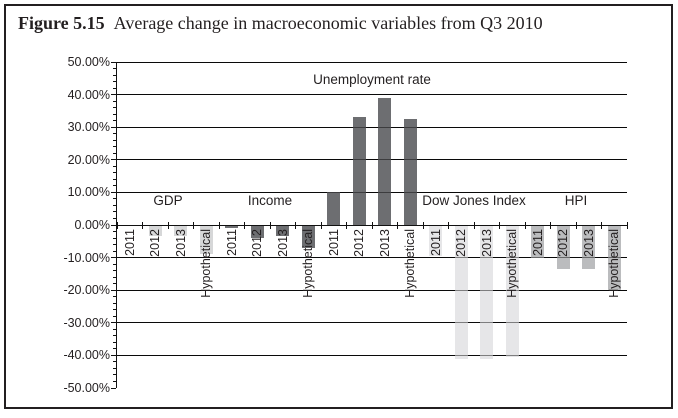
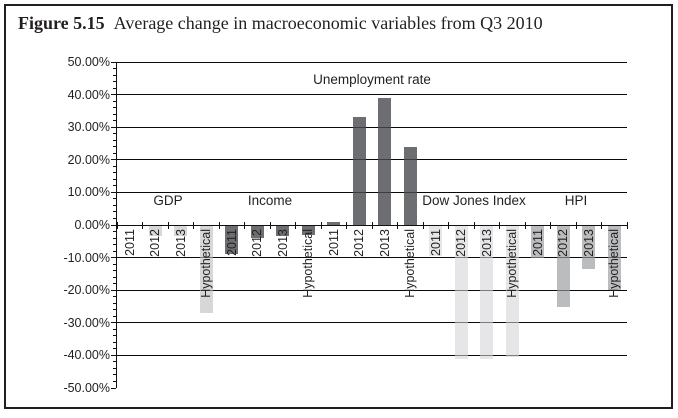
Income/2011: -1% -> -9%
Unemployment rate/2011: 10% -> 1%
HPI/2012: -14% -> -25%
GDP/Hypothetical: -9% -> -27%
Income/Hypothetical: -7% -> -3%
Unemployment rate/Hypothetical: 32% -> 24%
